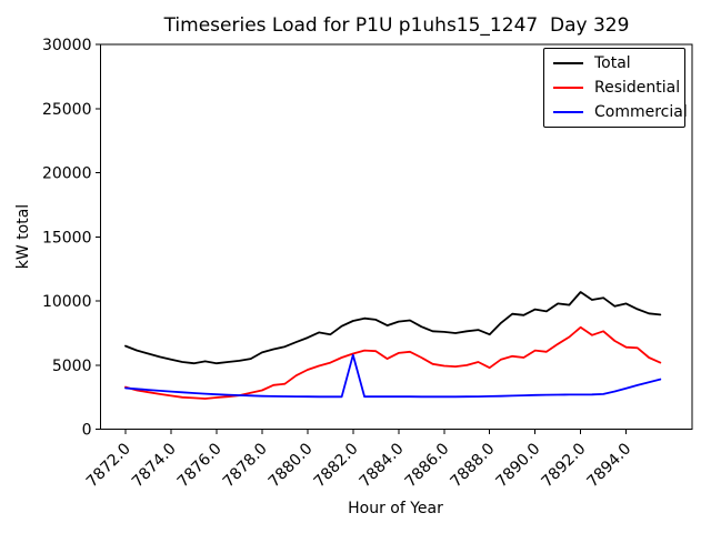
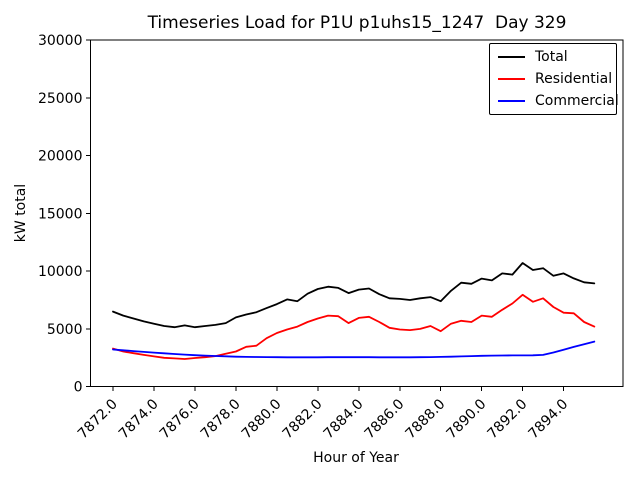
Commercial/7882.0: 5800 -> 2500
